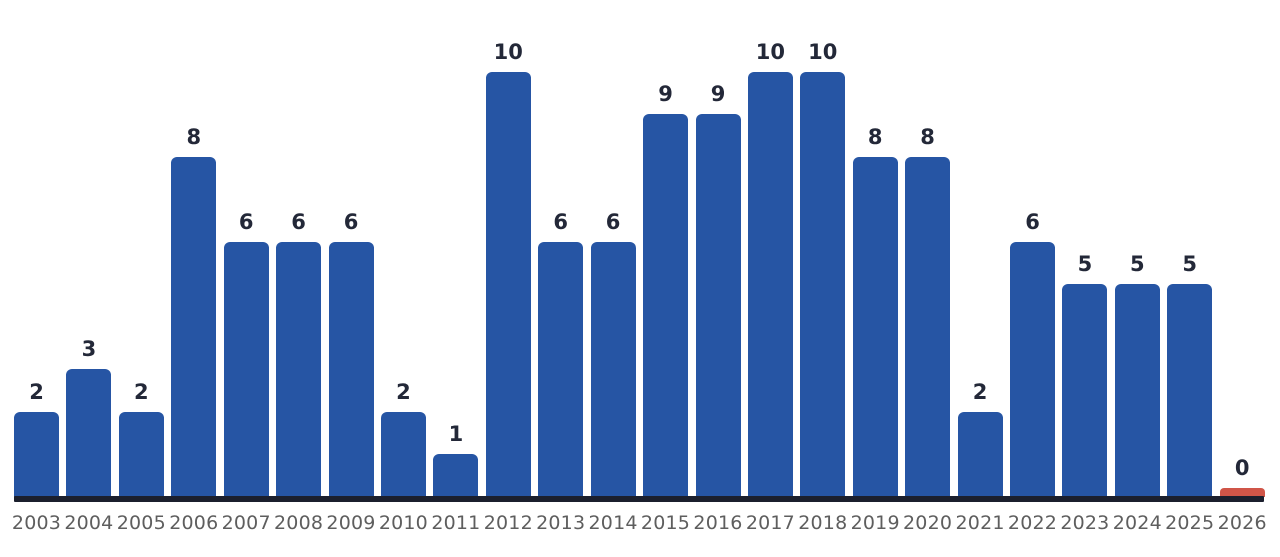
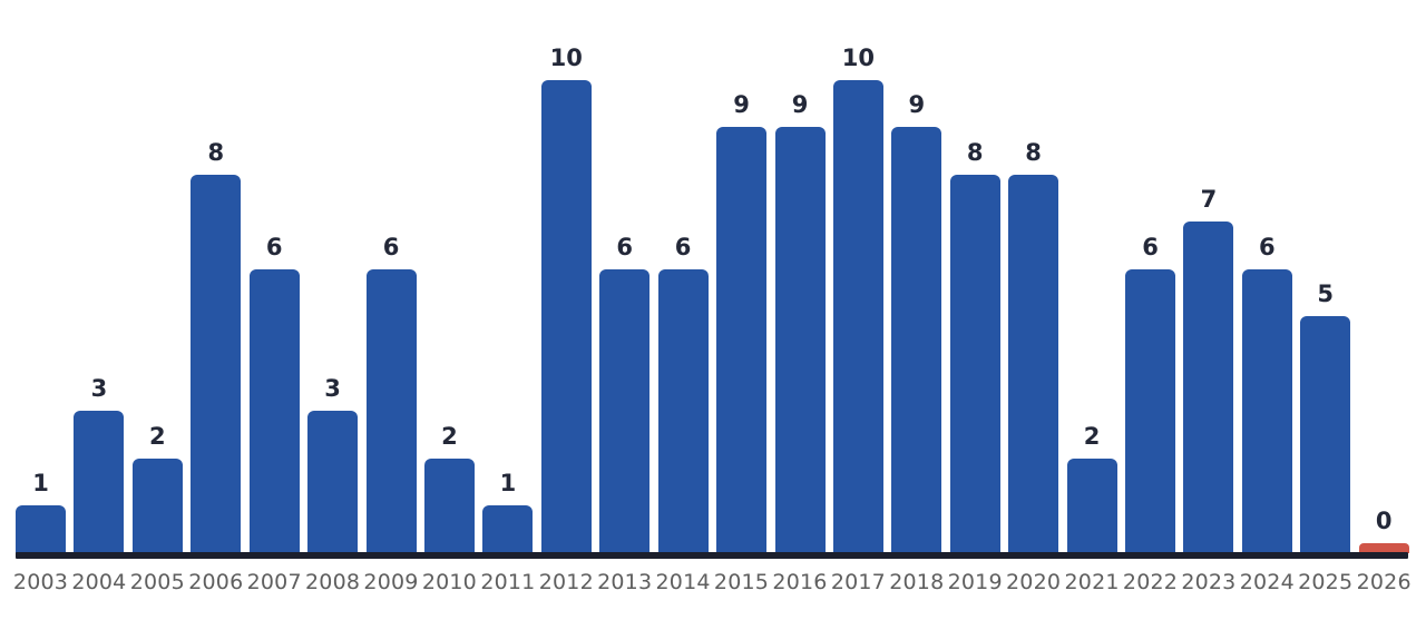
2003: 2 -> 1
2008: 6 -> 3
2018: 10 -> 9
2023: 5 -> 7
2024: 5 -> 6
